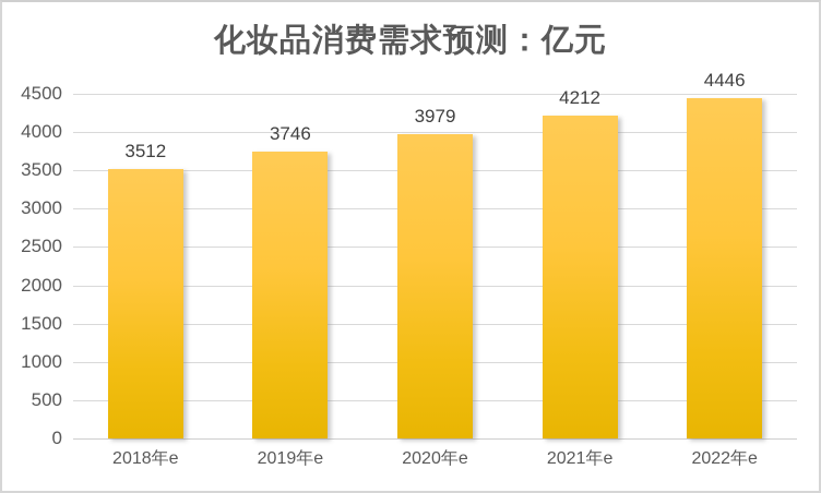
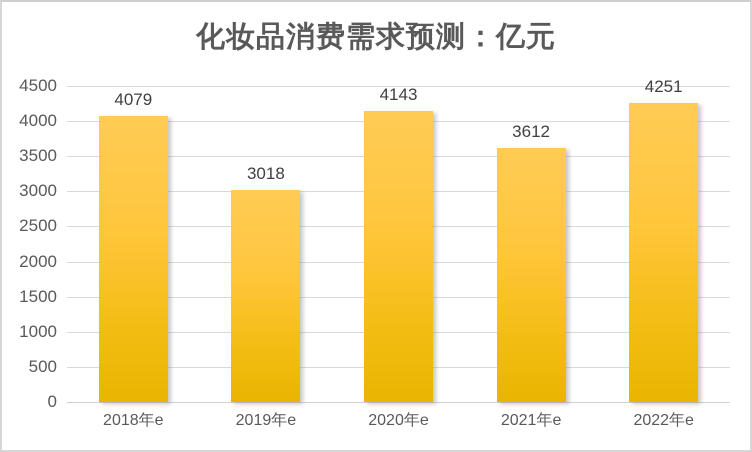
2018年e: 3512 -> 4079
2019年e: 3746 -> 3018
2020年e: 3979 -> 4143
2021年e: 4212 -> 3612
2022年e: 4446 -> 4251
